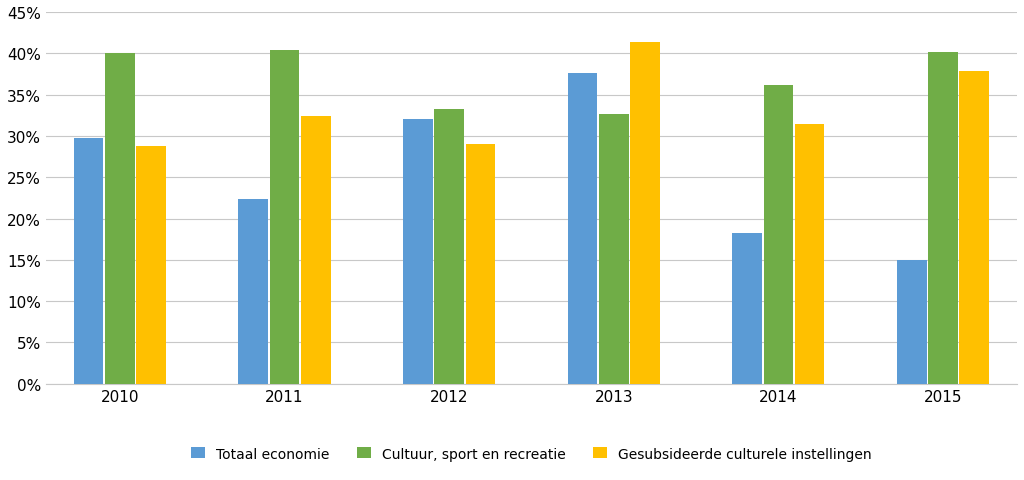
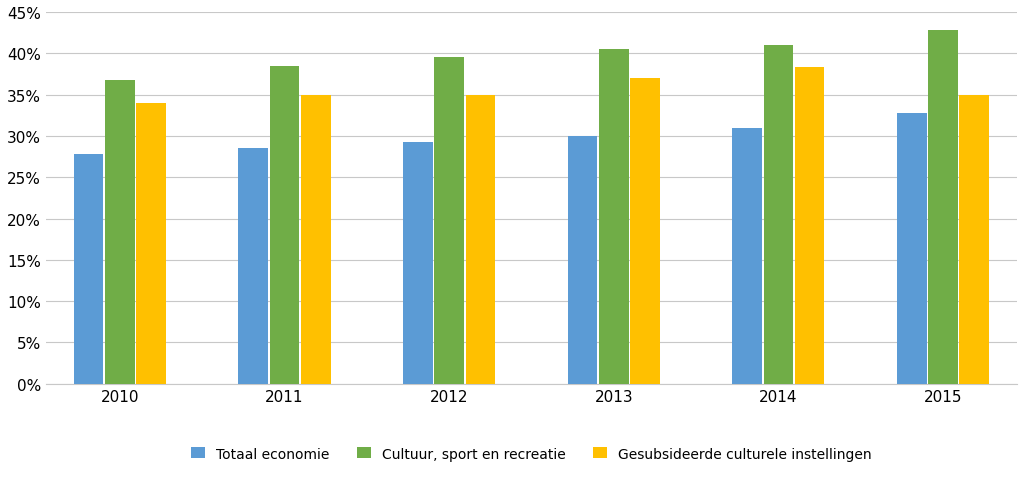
Totaal economie/2010: 29.8% -> 27.8%
Cultuur, sport en recreatie/2010: 40.0% -> 36.8%
Gesubsideerde culturele instellingen/2010: 28.8% -> 34.0%
Totaal economie/2011: 22.4% -> 28.5%
Cultuur, sport en recreatie/2011: 40.4% -> 38.4%
Gesubsideerde culturele instellingen/2011: 32.4% -> 35.0%
Totaal economie/2012: 32.0% -> 29.3%
Cultuur, sport en recreatie/2012: 33.2% -> 39.5%
Gesubsideerde culturele instellingen/2012: 29.0% -> 35.0%
Totaal economie/2013: 37.6% -> 30.0%
Cultuur, sport en recreatie/2013: 32.6% -> 40.5%
Gesubsideerde culturele instellingen/2013: 41.4% -> 37.0%
Totaal economie/2014: 18.2% -> 31.0%
Cultuur, sport en recreatie/2014: 36.2% -> 41.0%
Gesubsideerde culturele instellingen/2014: 31.4% -> 38.3%
Totaal economie/2015: 15.0% -> 32.8%
Cultuur, sport en recreatie/2015: 40.2% -> 42.8%
Gesubsideerde culturele instellingen/2015: 37.8% -> 35.0%
